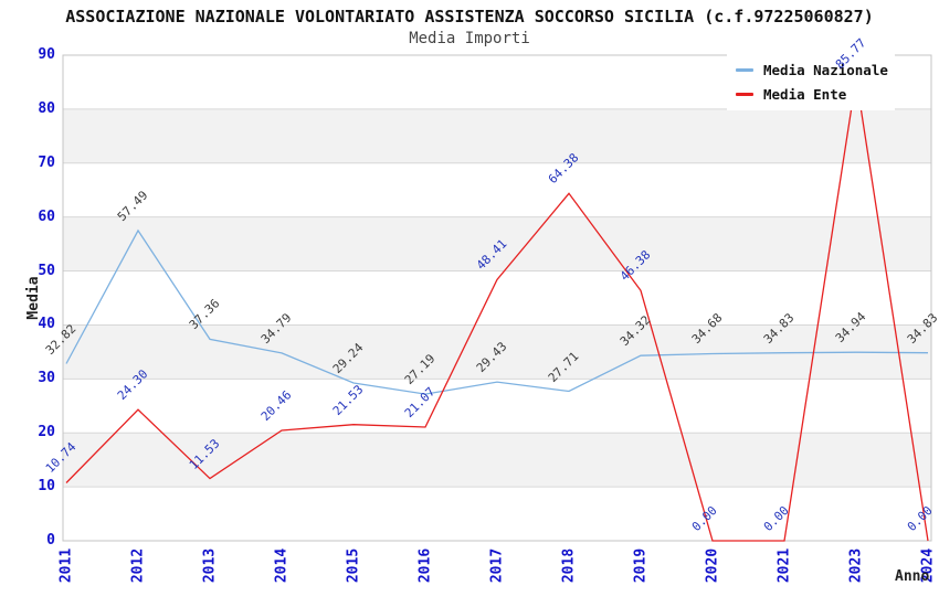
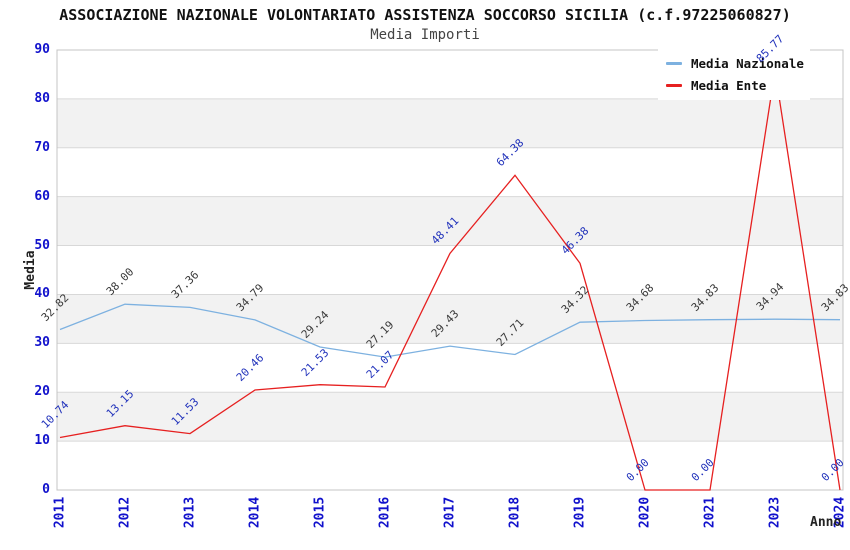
Media Nazionale/2012: 57.49 -> 38.00
Media Ente/2012: 24.30 -> 13.15
